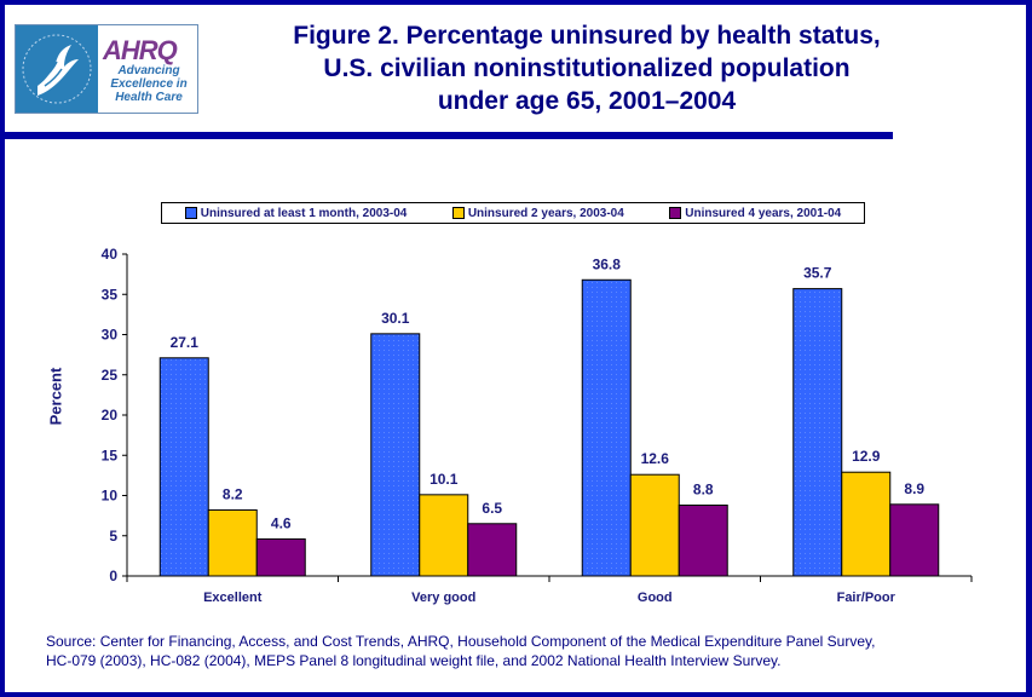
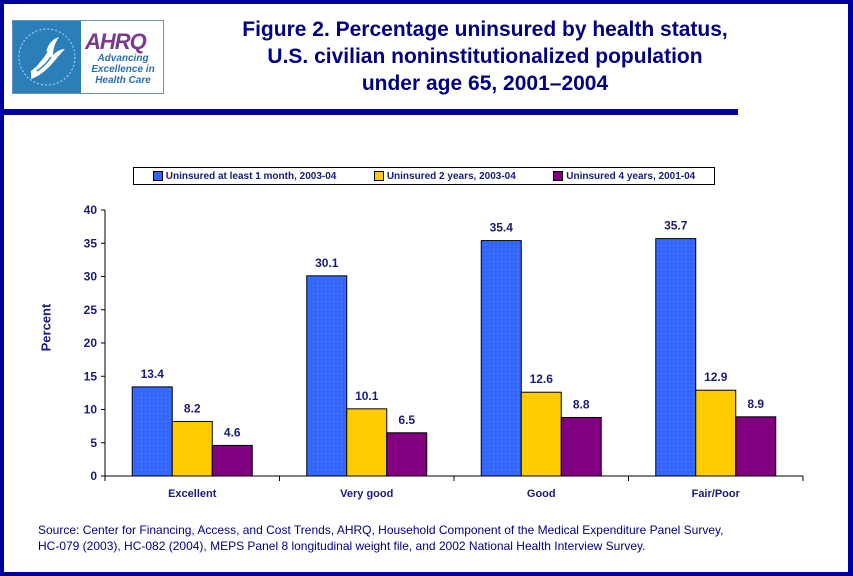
Uninsured at least 1 month, 2003-04/Excellent: 27.1 -> 13.4
Uninsured at least 1 month, 2003-04/Good: 36.8 -> 35.4
